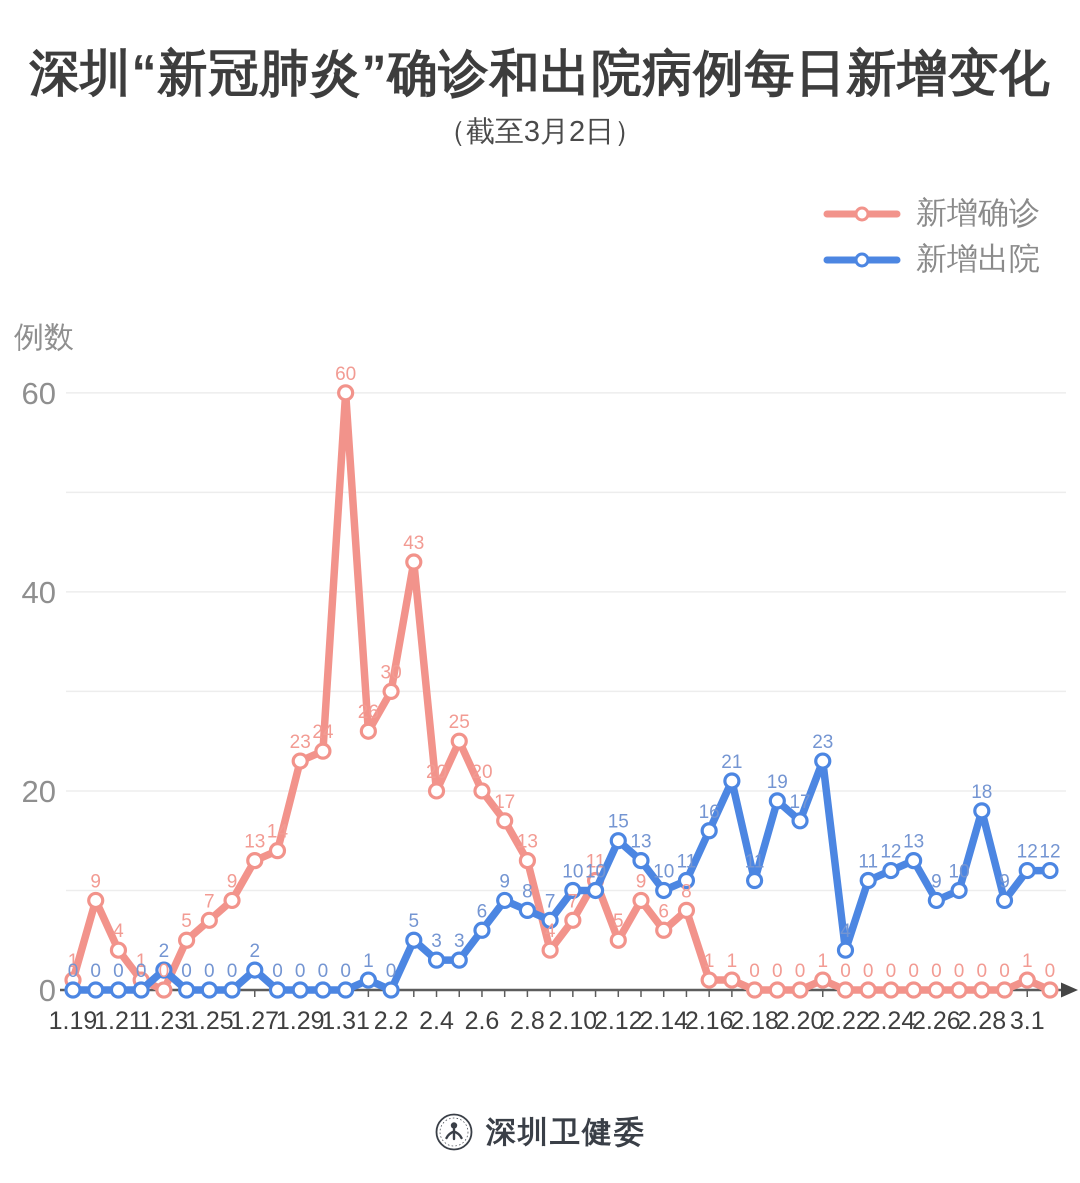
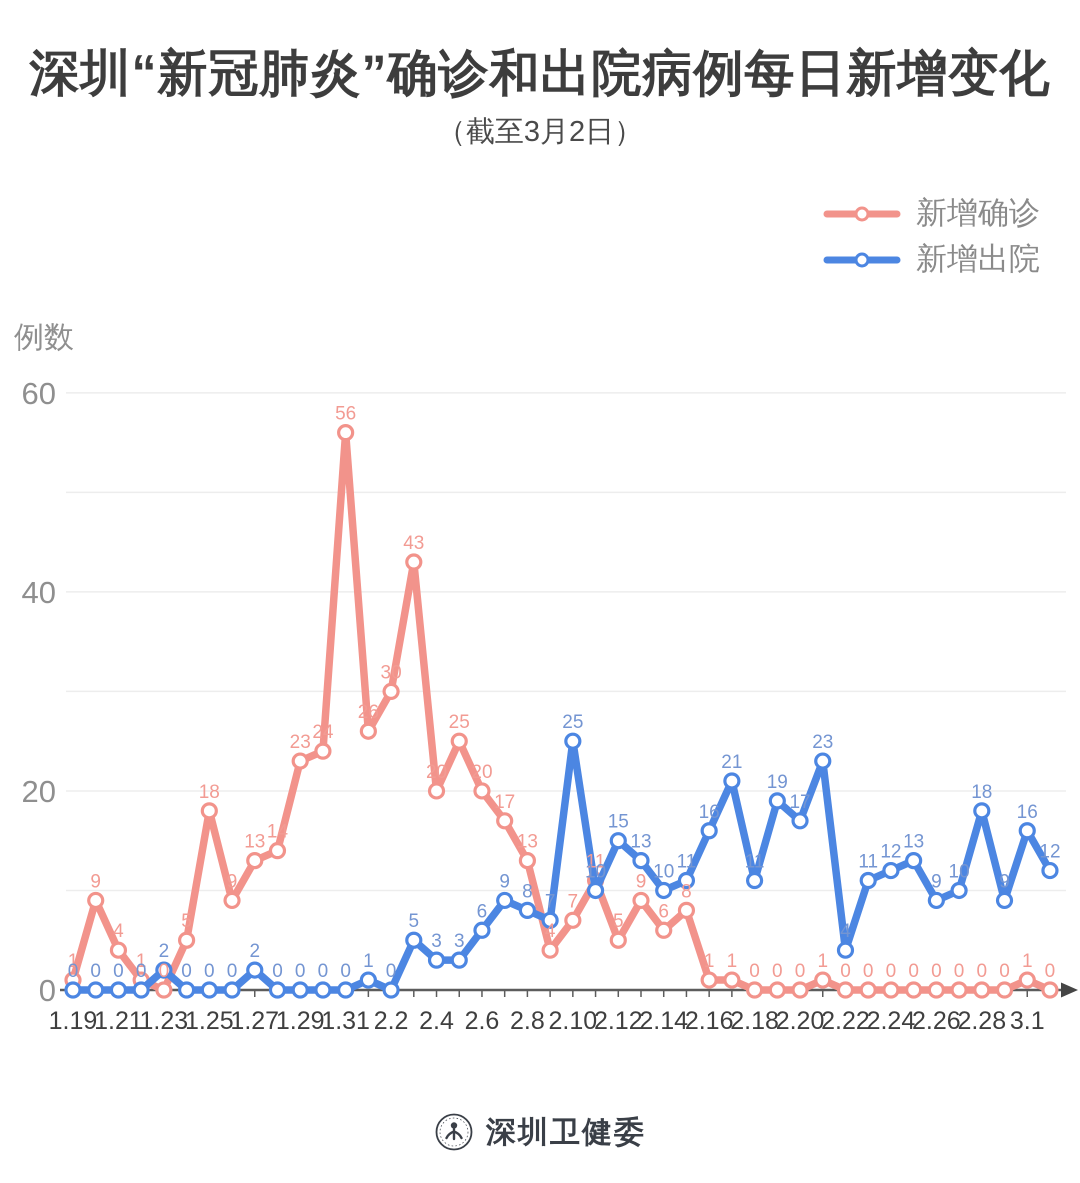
新增确诊/1.25: 7 -> 18
新增确诊/1.31: 60 -> 56
新增出院/2.10: 10 -> 25
新增出院/3.1: 12 -> 16
